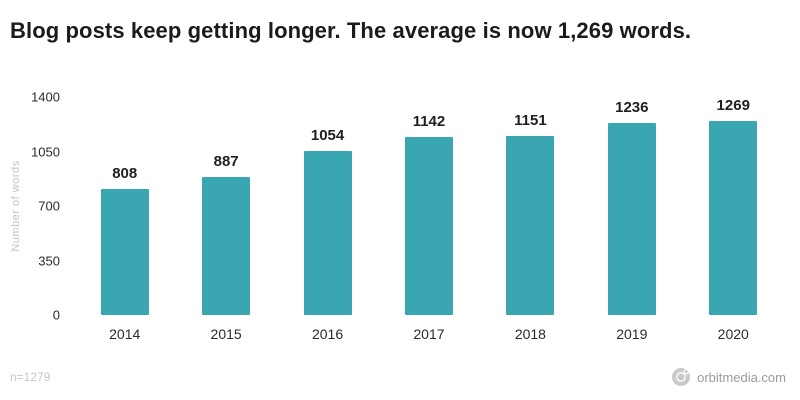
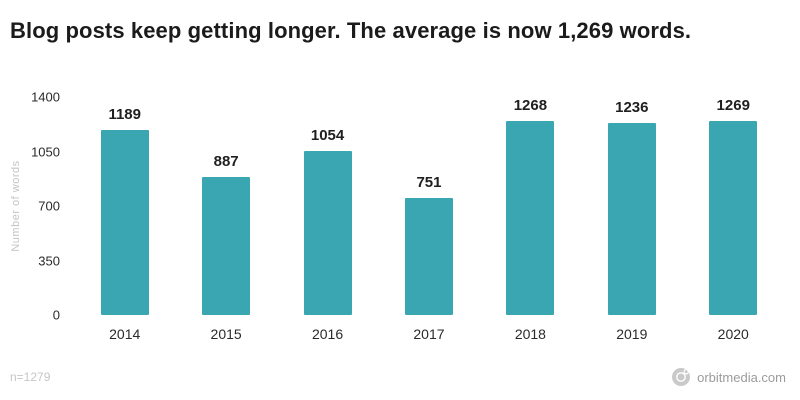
2014: 808 -> 1189
2017: 1142 -> 751
2018: 1151 -> 1268
